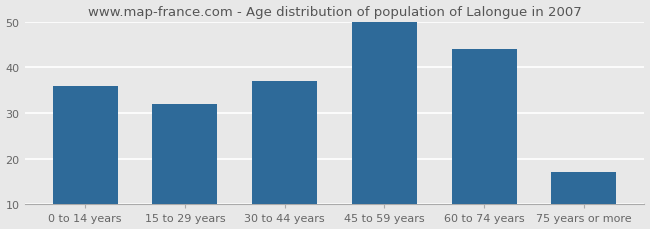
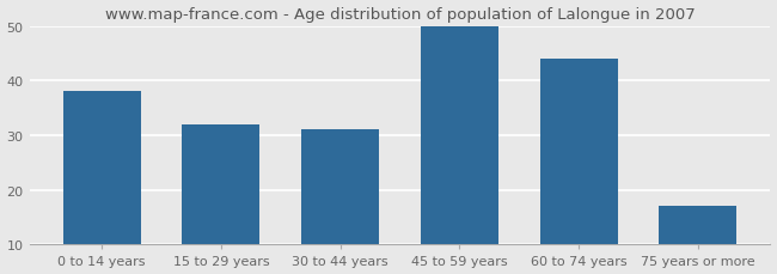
0 to 14 years: 36 -> 38
30 to 44 years: 37 -> 31
